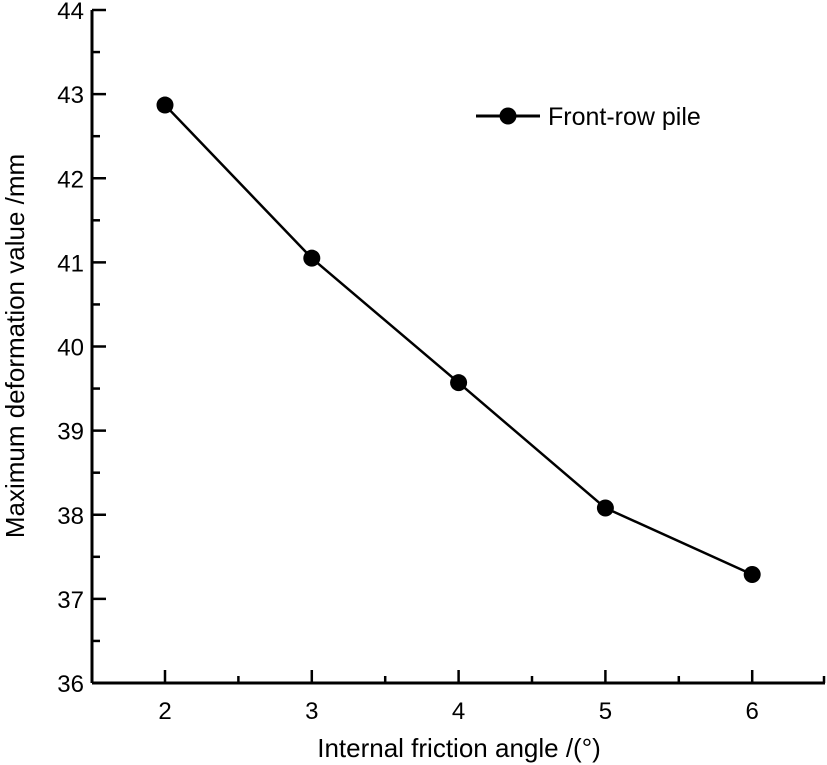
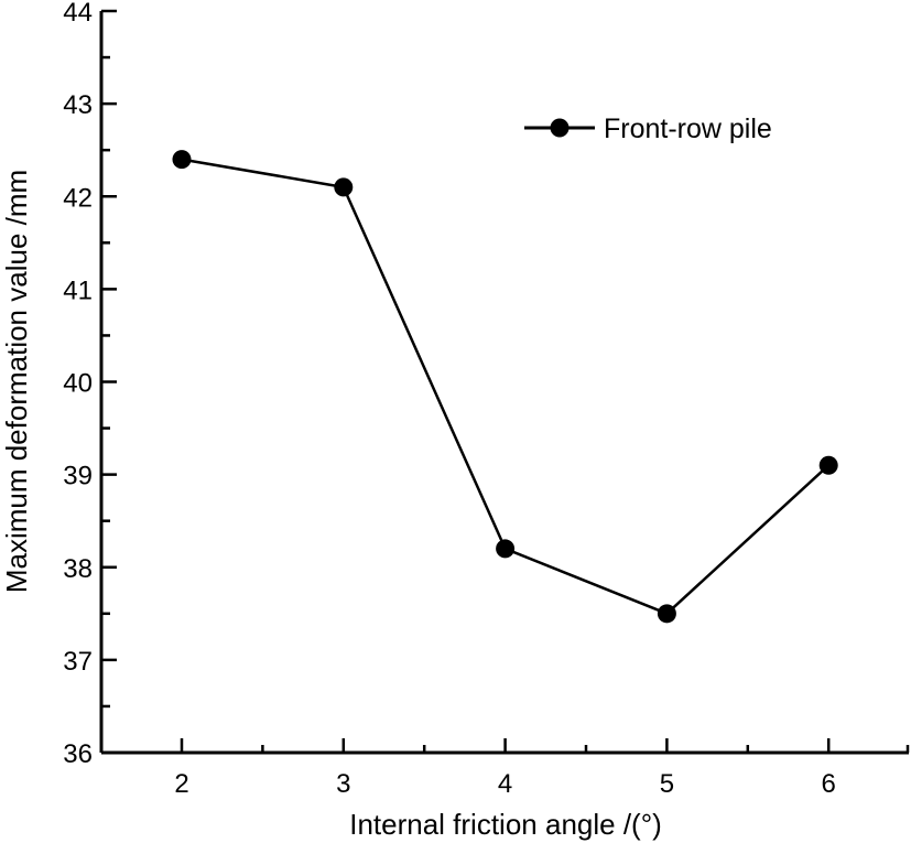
2: 42.9 -> 42.4
3: 41.0 -> 42.1
4: 39.6 -> 38.2
5: 38.1 -> 37.5
6: 37.3 -> 39.1
